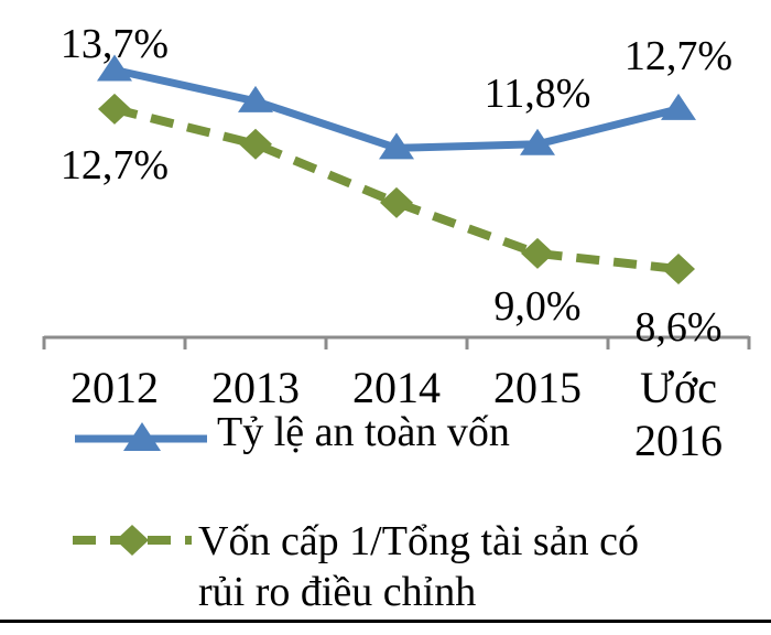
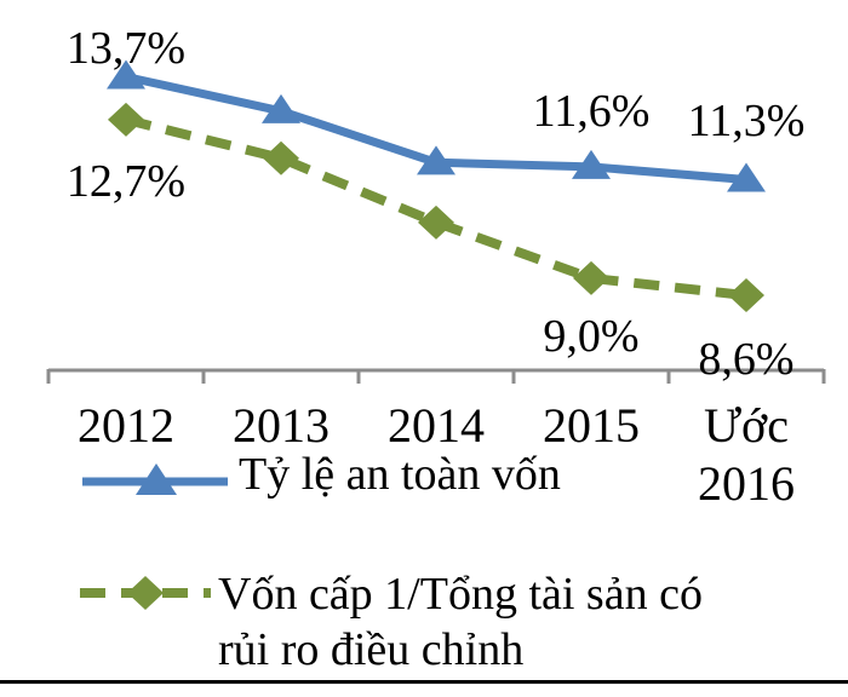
Tỷ lệ an toàn vốn/2015: 11,8% -> 11,6%
Tỷ lệ an toàn vốn/Ước 2016: 12,7% -> 11,3%
